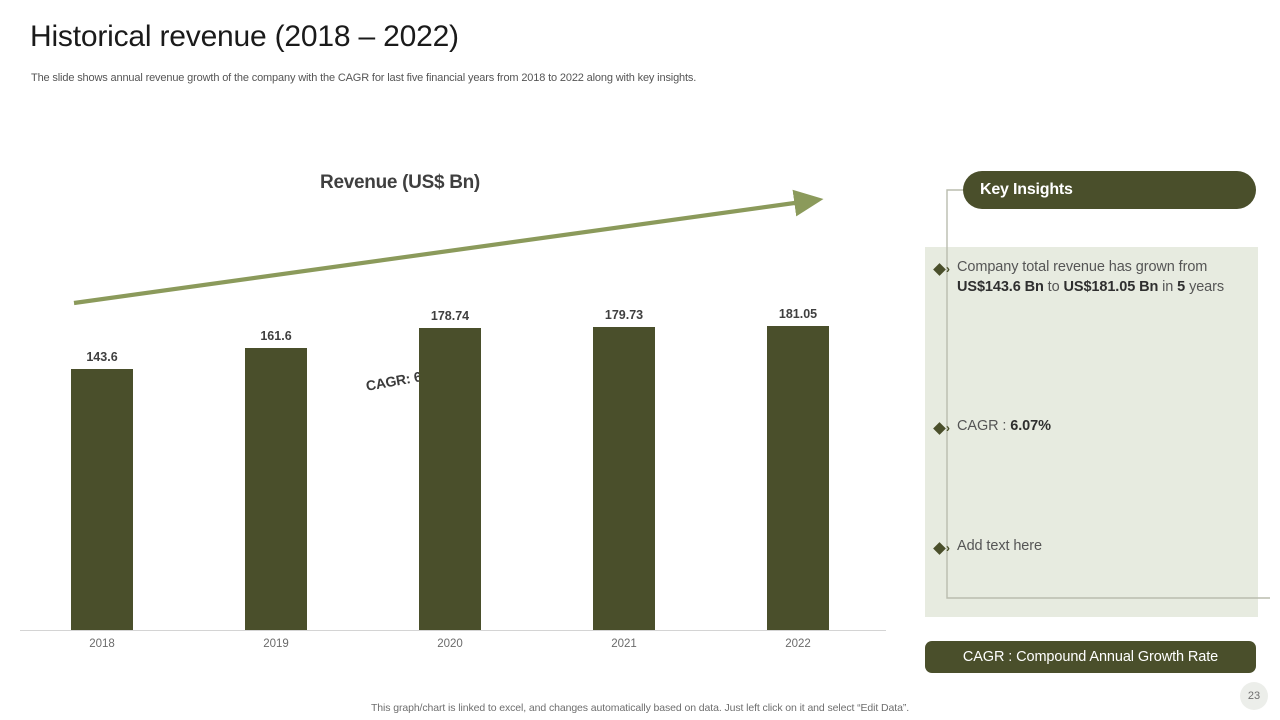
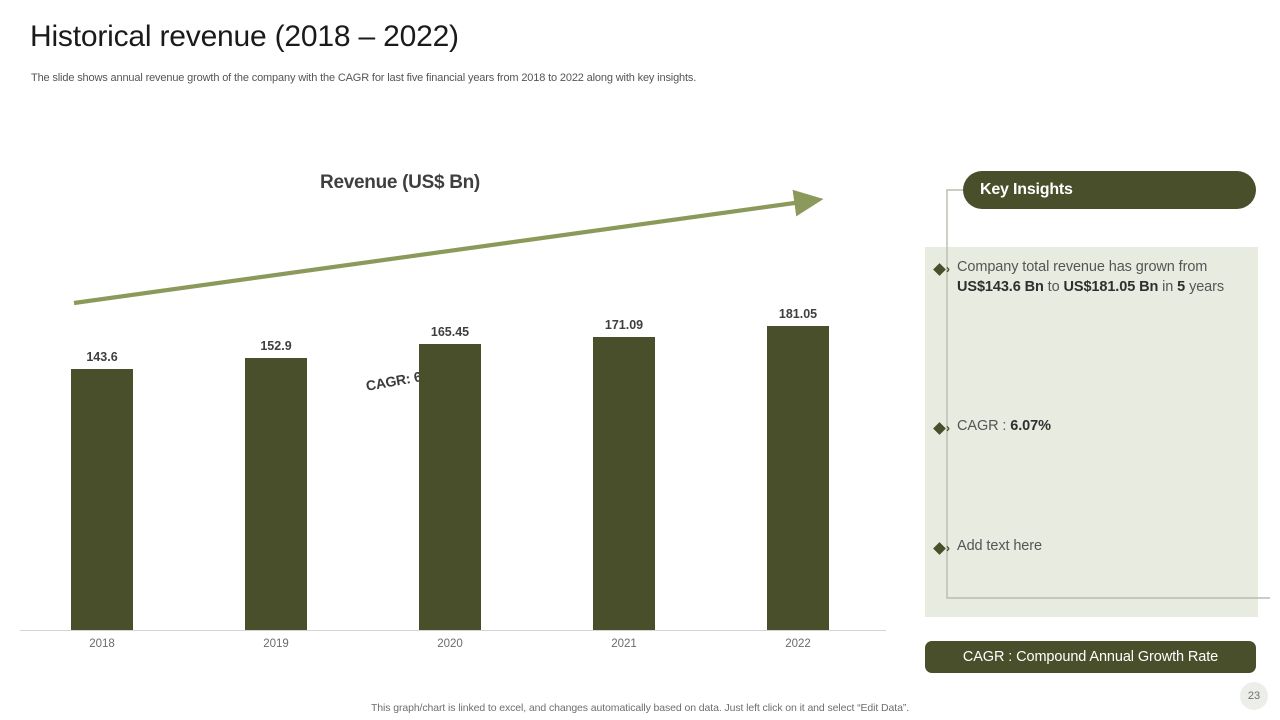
2019: 161.6 -> 152.9
2020: 178.74 -> 165.45
2021: 179.73 -> 171.09
